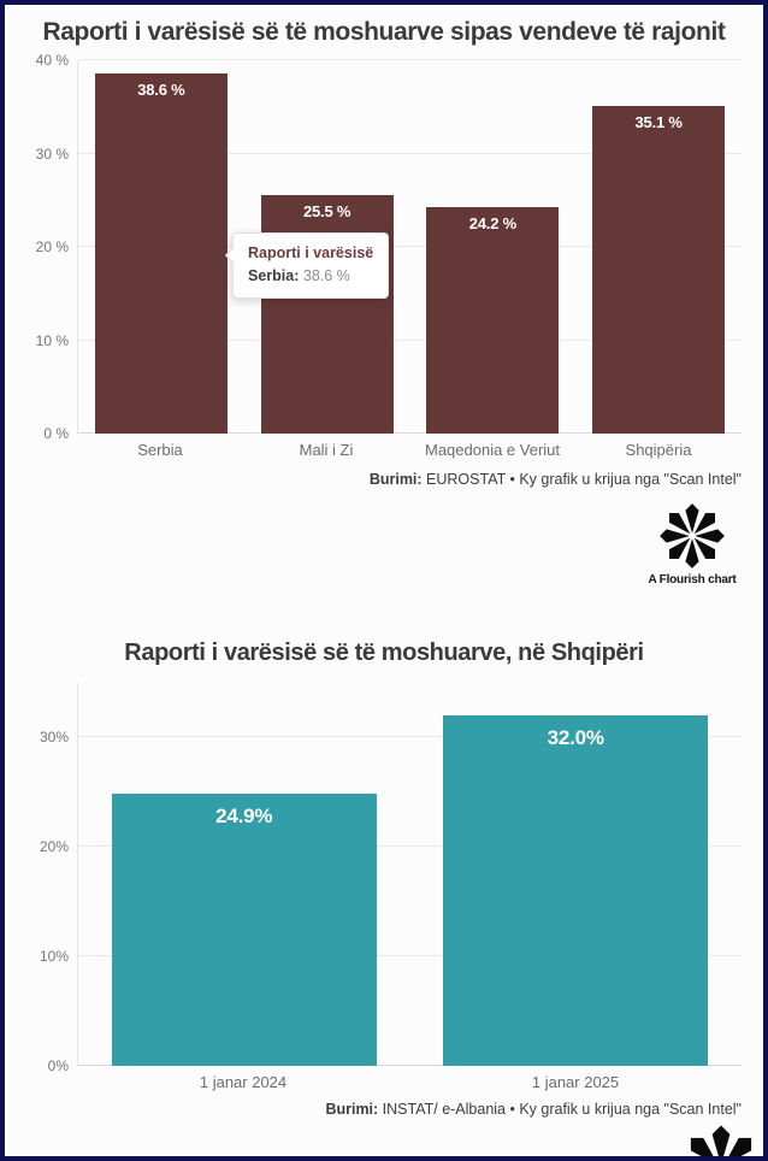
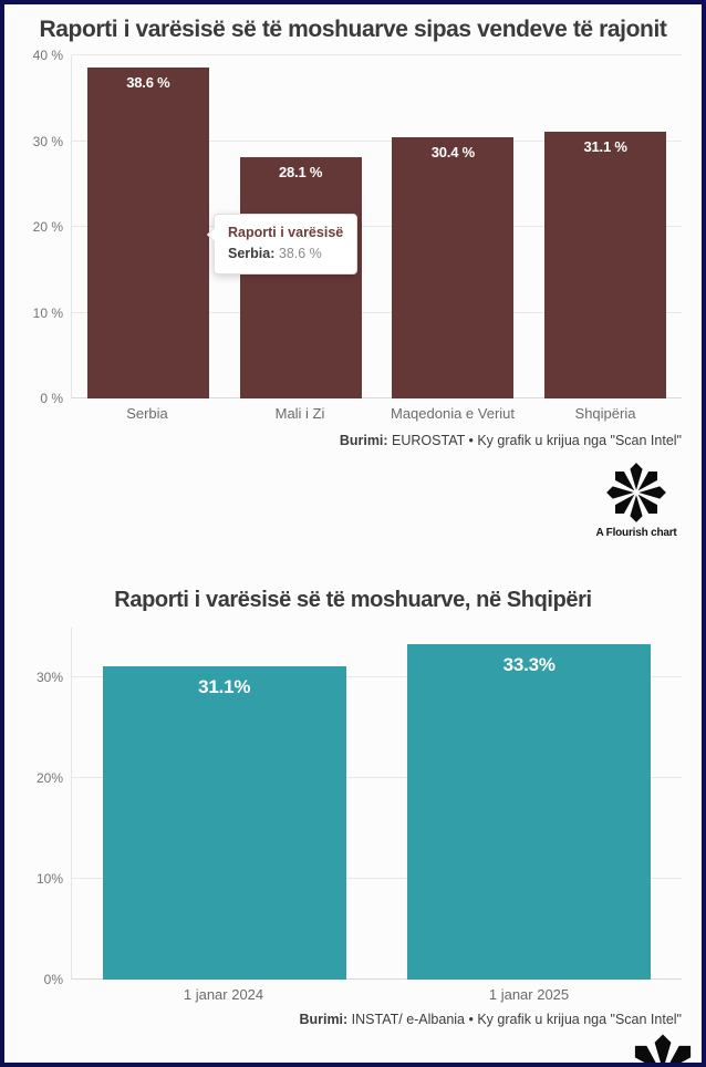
Raporti i varësisë së të moshuarve sipas vendeve të rajonit/Mali i Zi: 25.5 -> 28.1
Raporti i varësisë së të moshuarve sipas vendeve të rajonit/Maqedonia e Veriut: 24.2 -> 30.4
Raporti i varësisë së të moshuarve sipas vendeve të rajonit/Shqipëria: 35.1 -> 31.1
Raporti i varësisë së të moshuarve, në Shqipëri/1 janar 2024: 24.9% -> 31.1%
Raporti i varësisë së të moshuarve, në Shqipëri/1 janar 2025: 32.0% -> 33.3%
